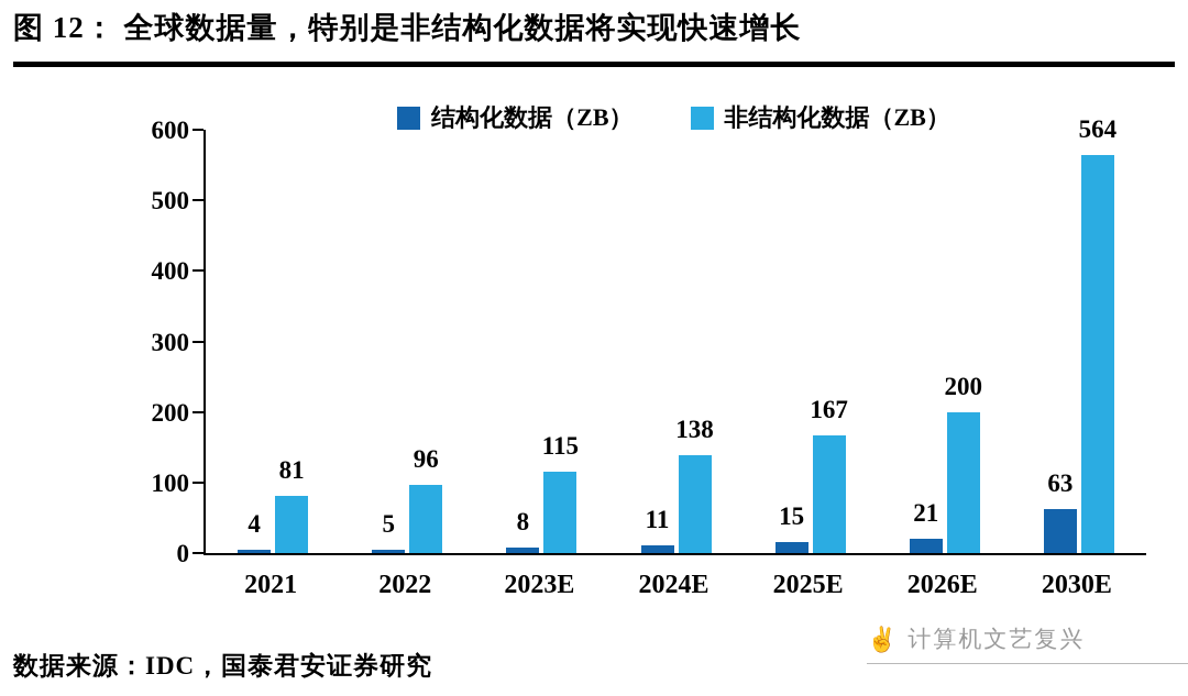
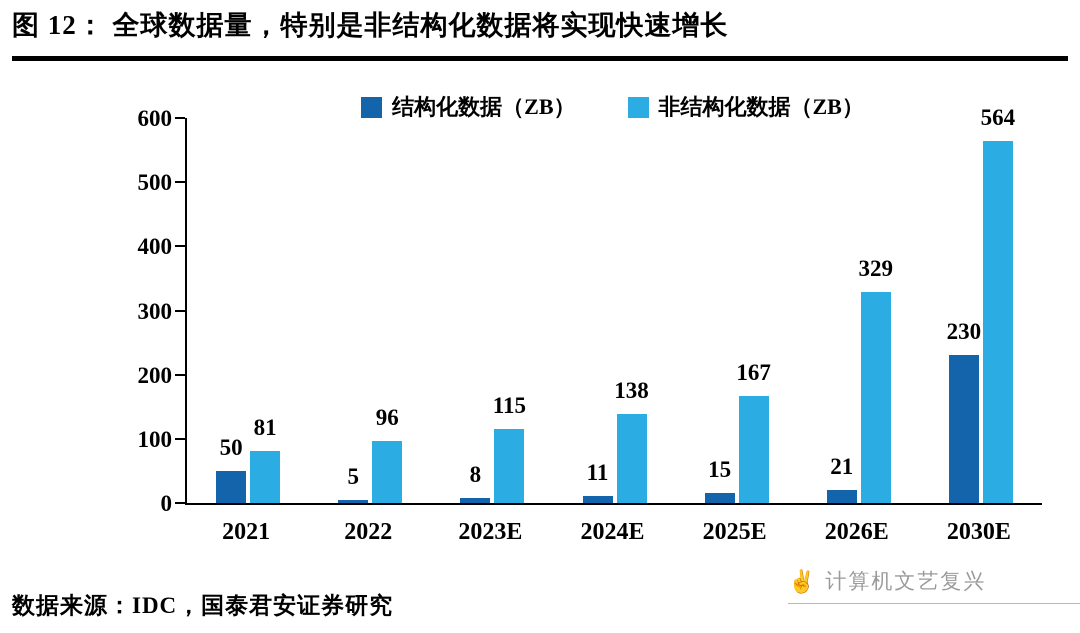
结构化数据（ZB）/2021: 4 -> 50
非结构化数据（ZB）/2026E: 200 -> 329
结构化数据（ZB）/2030E: 63 -> 230
